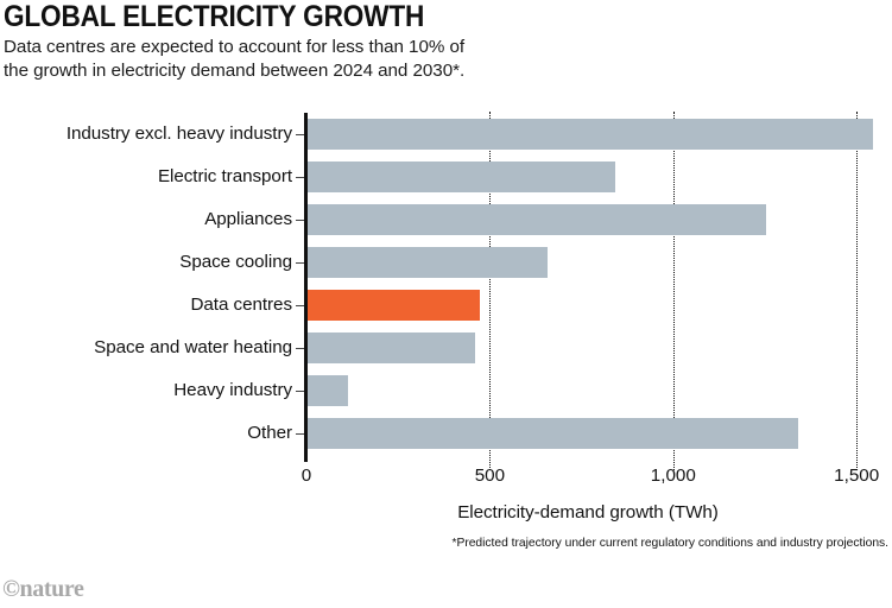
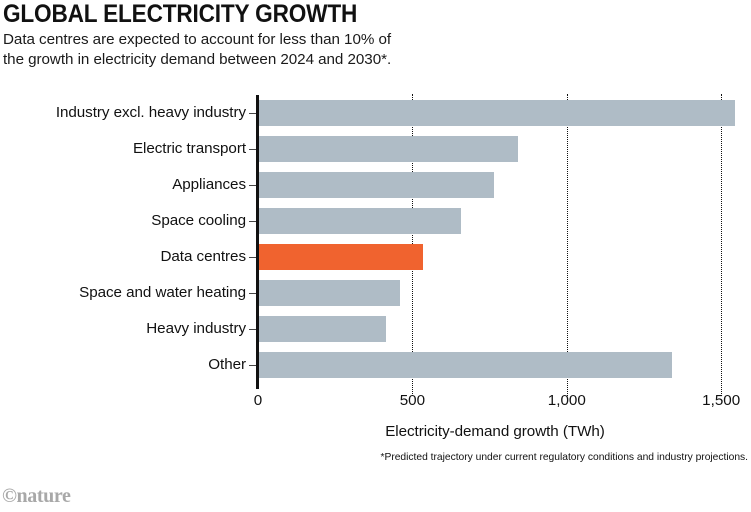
Appliances: 1250 -> 760
Data centres: 470 -> 530
Heavy industry: 110 -> 410
